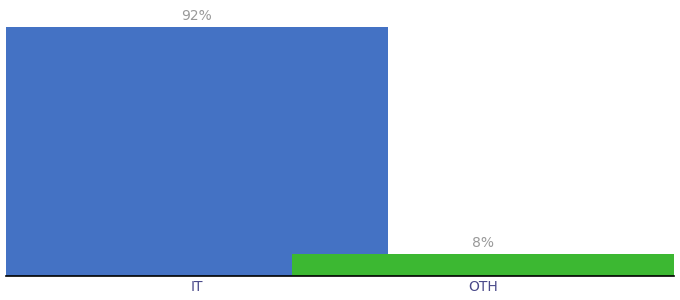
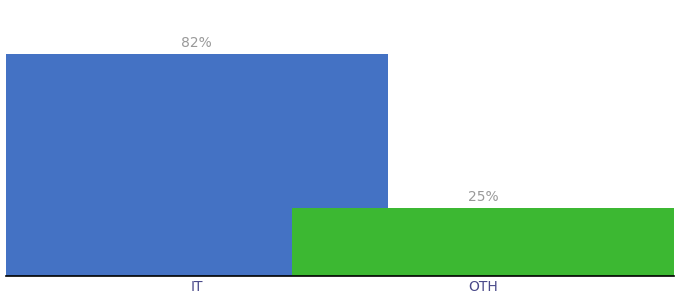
IT: 92% -> 82%
OTH: 8% -> 25%
